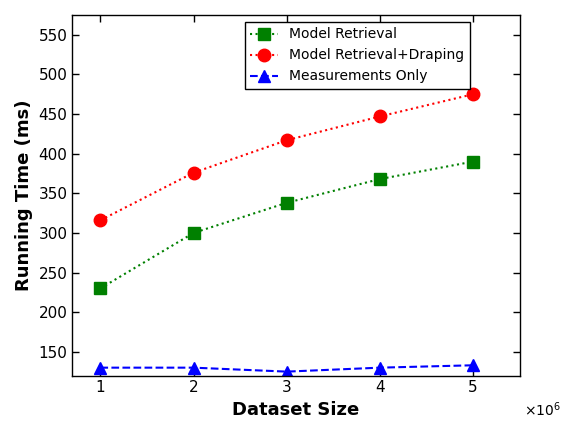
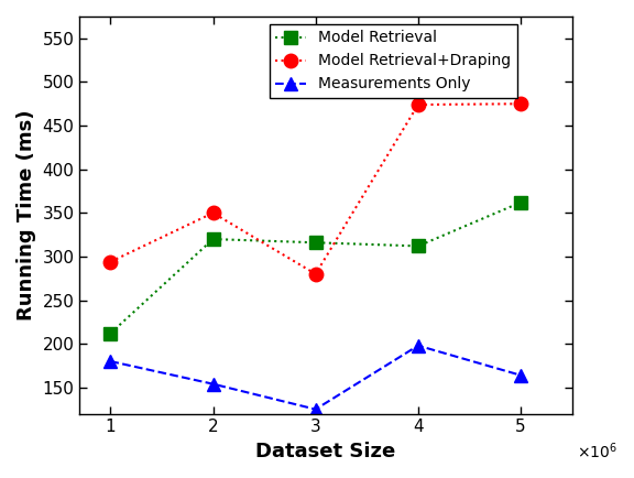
Model Retrieval/1: 230 -> 212
Model Retrieval+Draping/1: 316 -> 294
Measurements Only/1: 130 -> 180
Model Retrieval/2: 300 -> 320
Model Retrieval+Draping/2: 376 -> 350
Measurements Only/2: 130 -> 154
Model Retrieval/3: 338 -> 316
Model Retrieval+Draping/3: 417 -> 280
Model Retrieval/4: 368 -> 312
Model Retrieval+Draping/4: 447 -> 474
Measurements Only/4: 130 -> 198
Model Retrieval/5: 390 -> 362
Measurements Only/5: 133 -> 164
